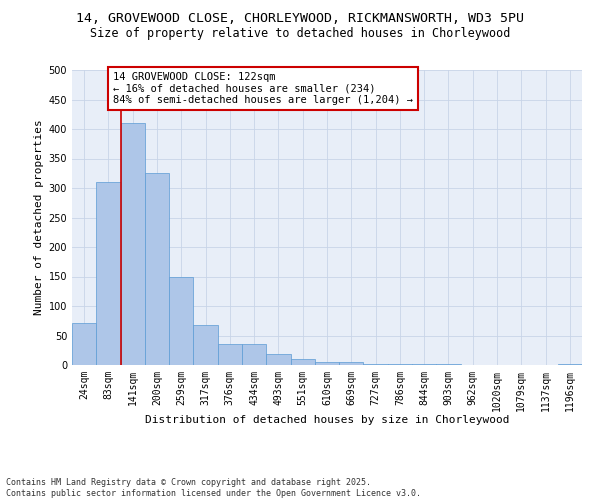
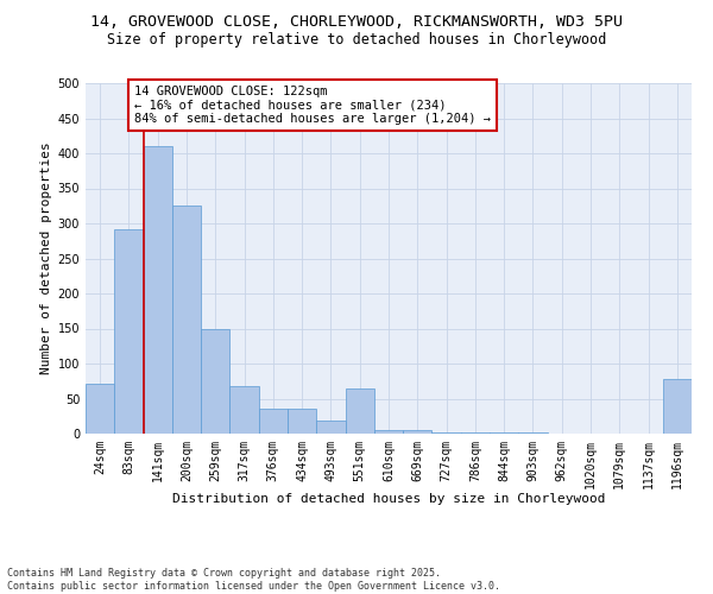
83sqm: 311 -> 292
551sqm: 11 -> 64
1196sqm: 1 -> 78
